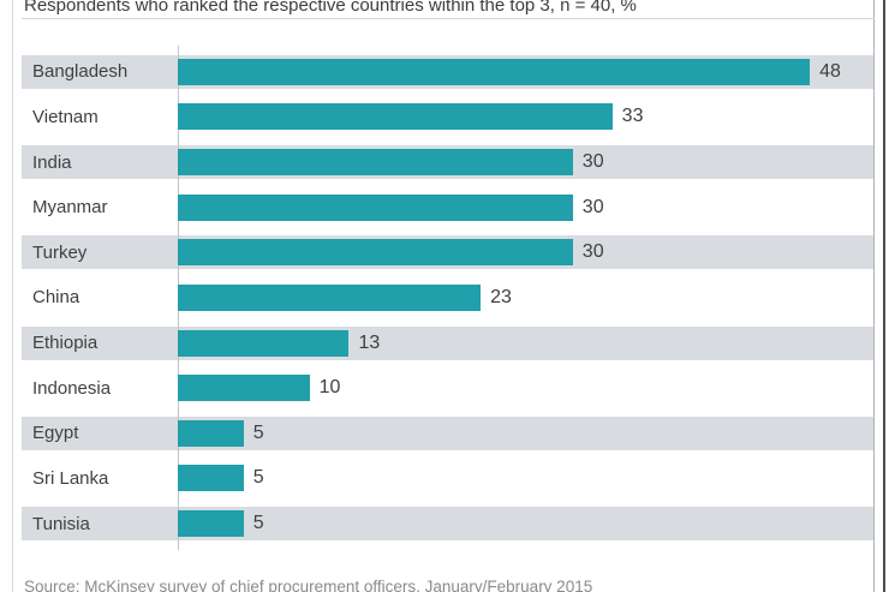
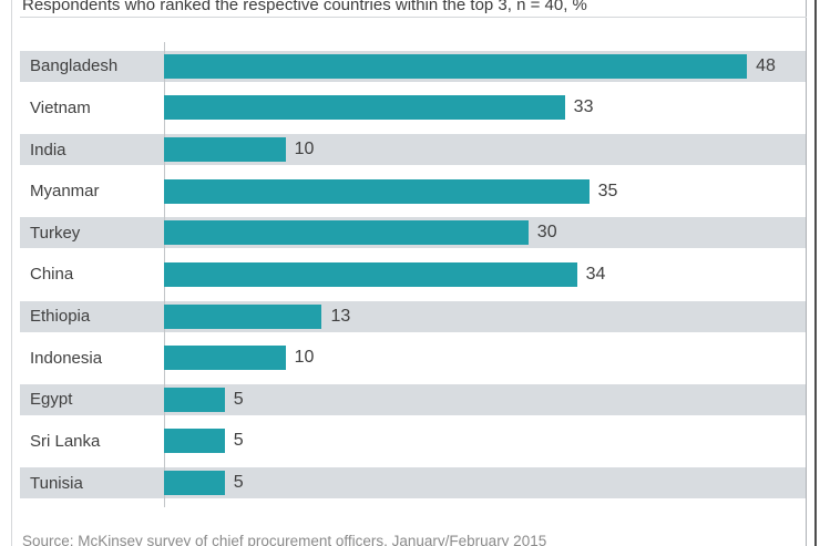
India: 30 -> 10
Myanmar: 30 -> 35
China: 23 -> 34
